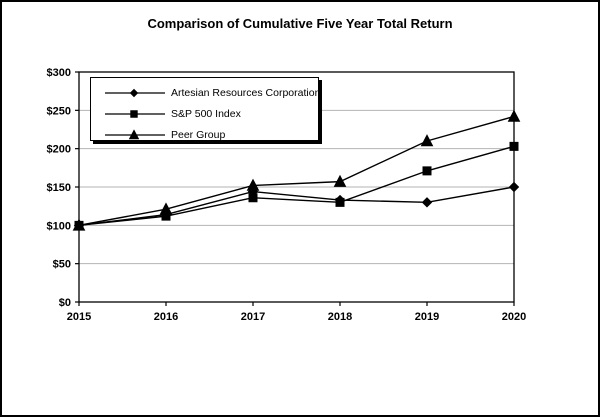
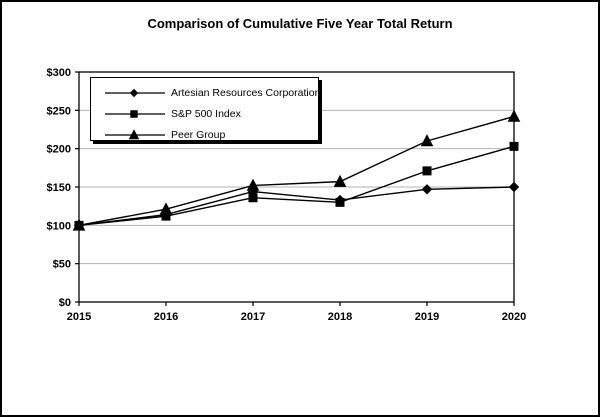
Artesian Resources Corporation/2019: $130 -> $150
